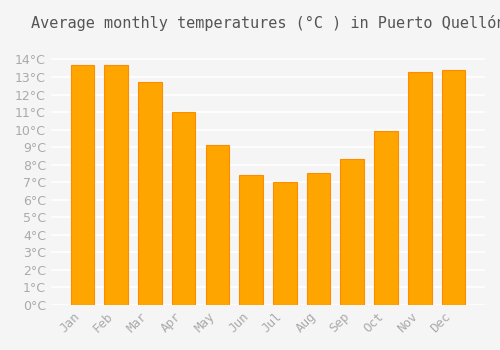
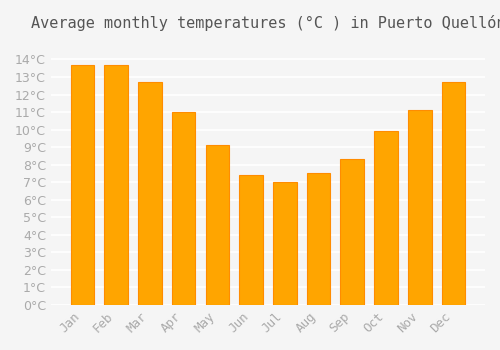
Nov: 13.3°C -> 11.1°C
Dec: 13.4°C -> 12.7°C
